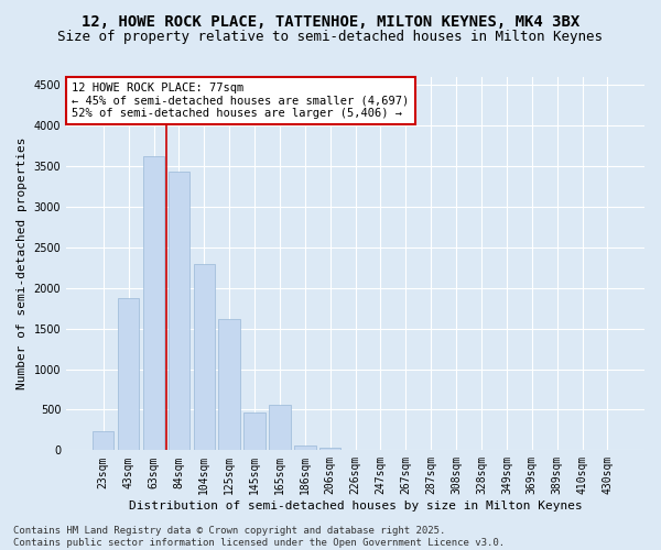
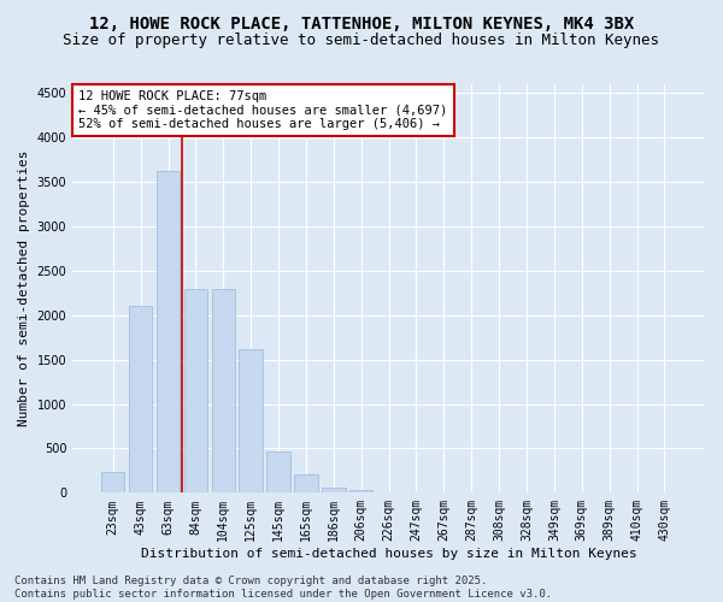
43sqm: 1880 -> 2100
84sqm: 3440 -> 2300
165sqm: 560 -> 210
